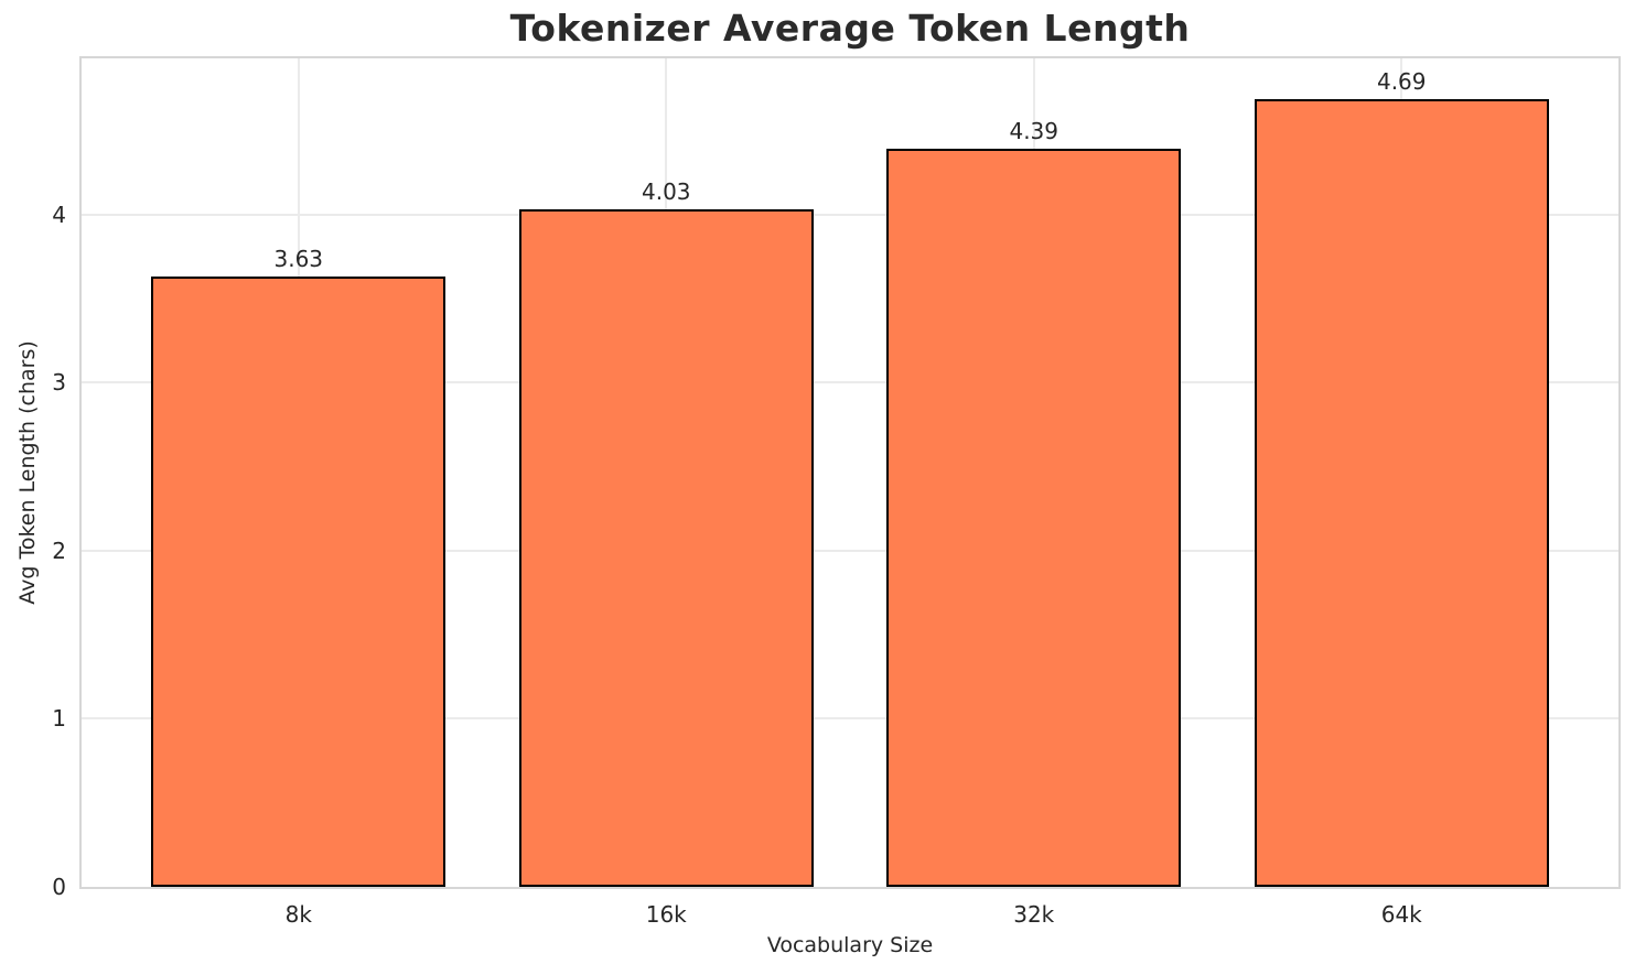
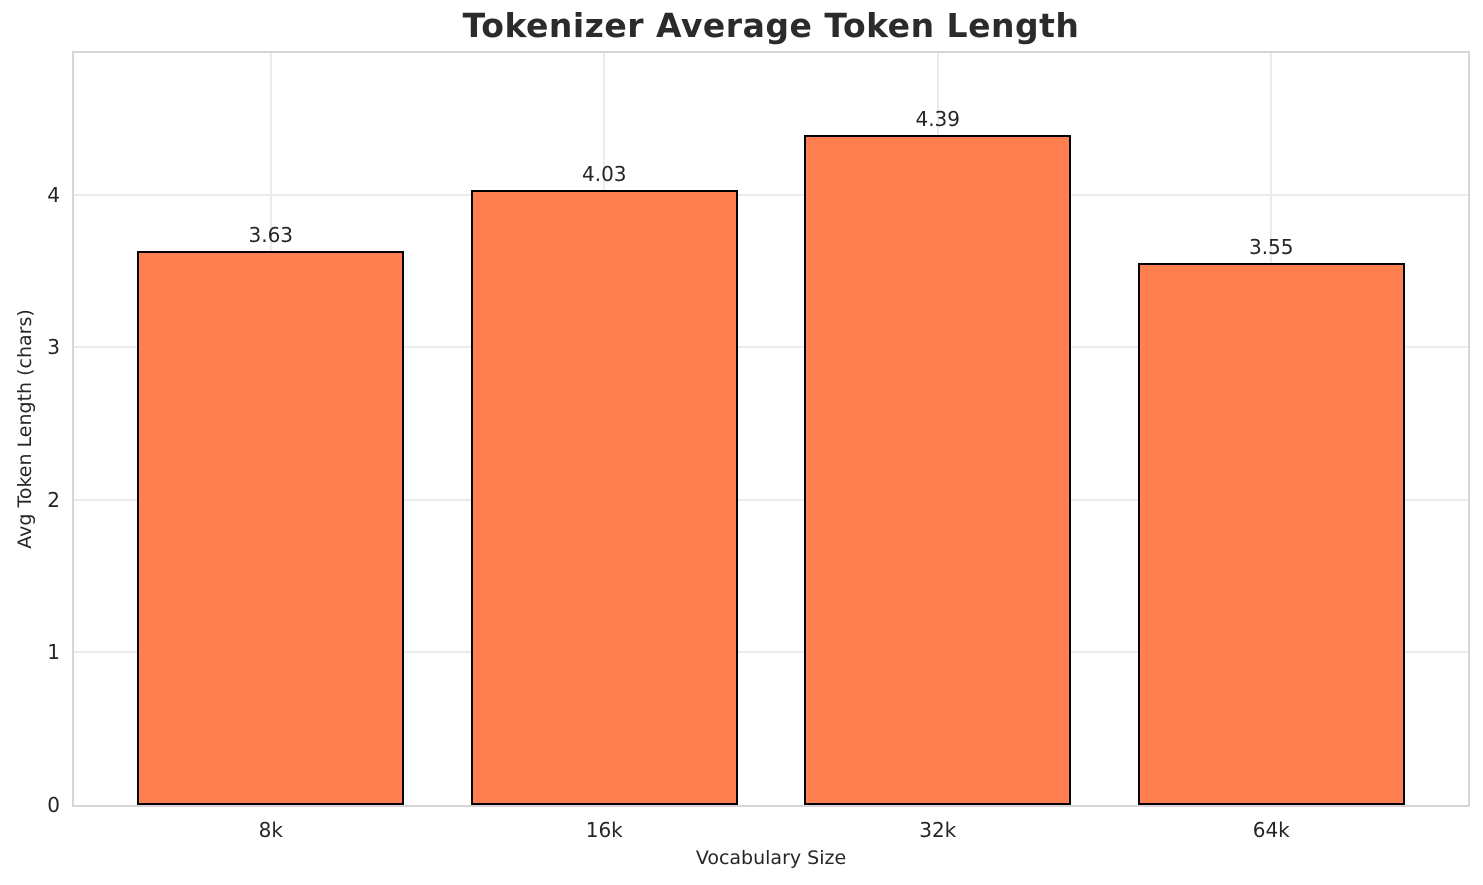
64k: 4.69 -> 3.55
